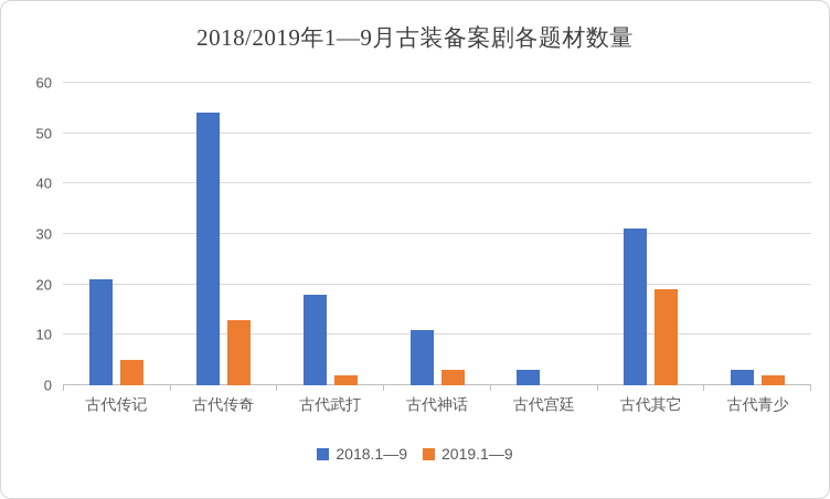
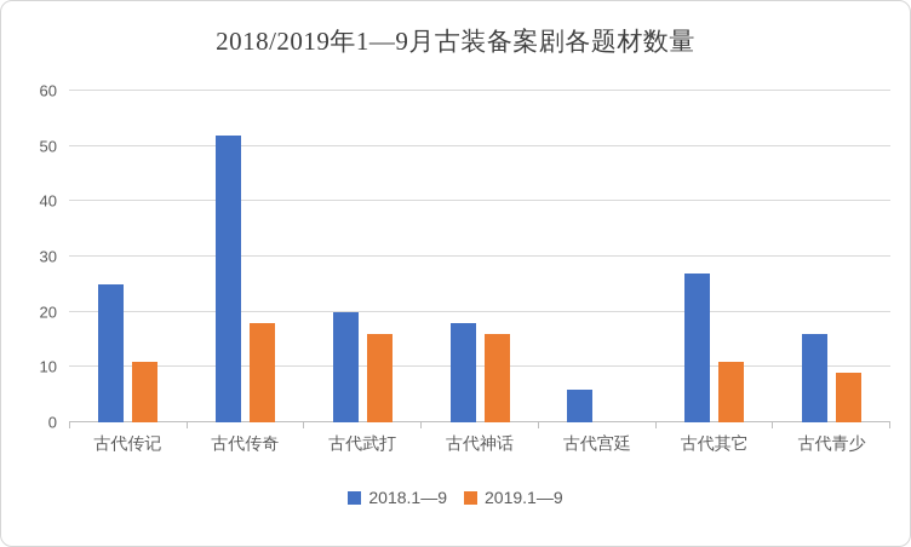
2018.1—9/古代传记: 21 -> 25
2019.1—9/古代传记: 5 -> 11
2018.1—9/古代传奇: 54 -> 52
2019.1—9/古代传奇: 13 -> 18
2018.1—9/古代武打: 18 -> 20
2019.1—9/古代武打: 2 -> 16
2018.1—9/古代神话: 11 -> 18
2019.1—9/古代神话: 3 -> 16
2018.1—9/古代宫廷: 3 -> 6
2018.1—9/古代其它: 31 -> 27
2019.1—9/古代其它: 19 -> 11
2018.1—9/古代青少: 3 -> 16
2019.1—9/古代青少: 2 -> 9
